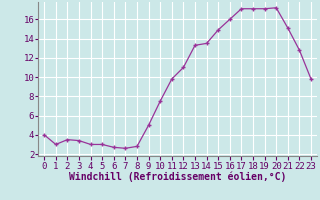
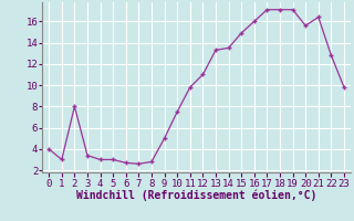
2: 3.5 -> 8.0
20: 17.2 -> 15.6
21: 15.1 -> 16.4
